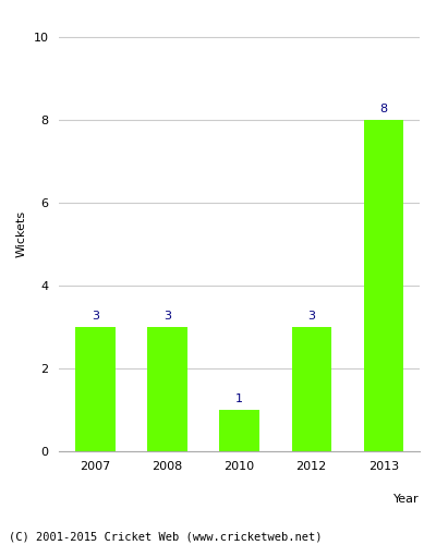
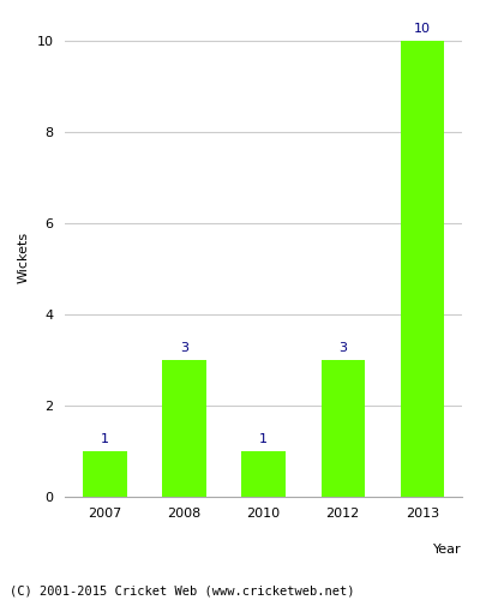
2007: 3 -> 1
2013: 8 -> 10
